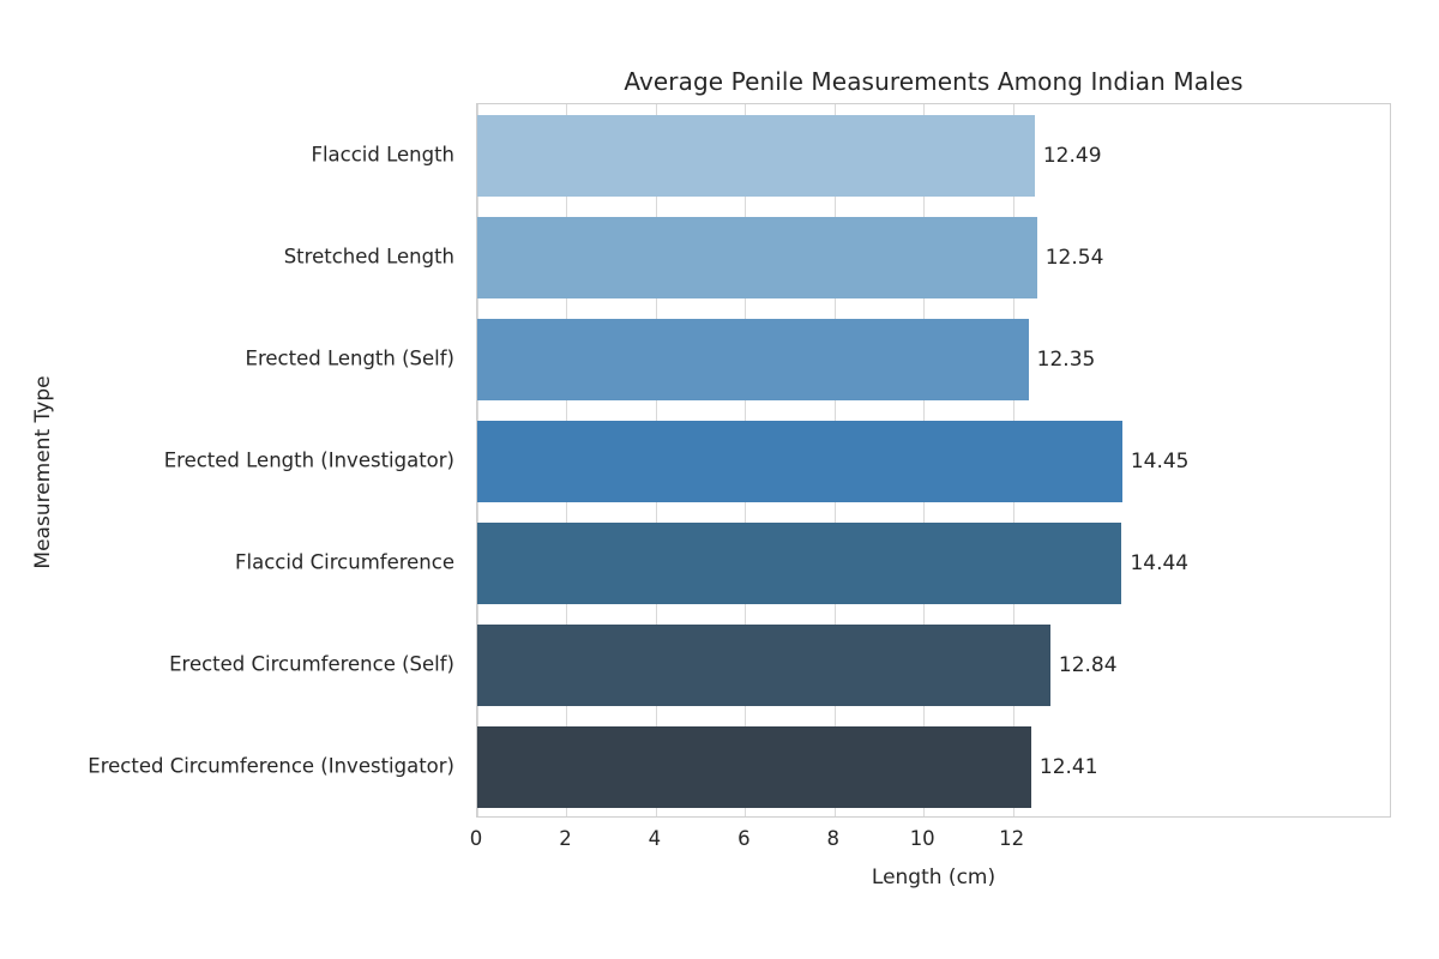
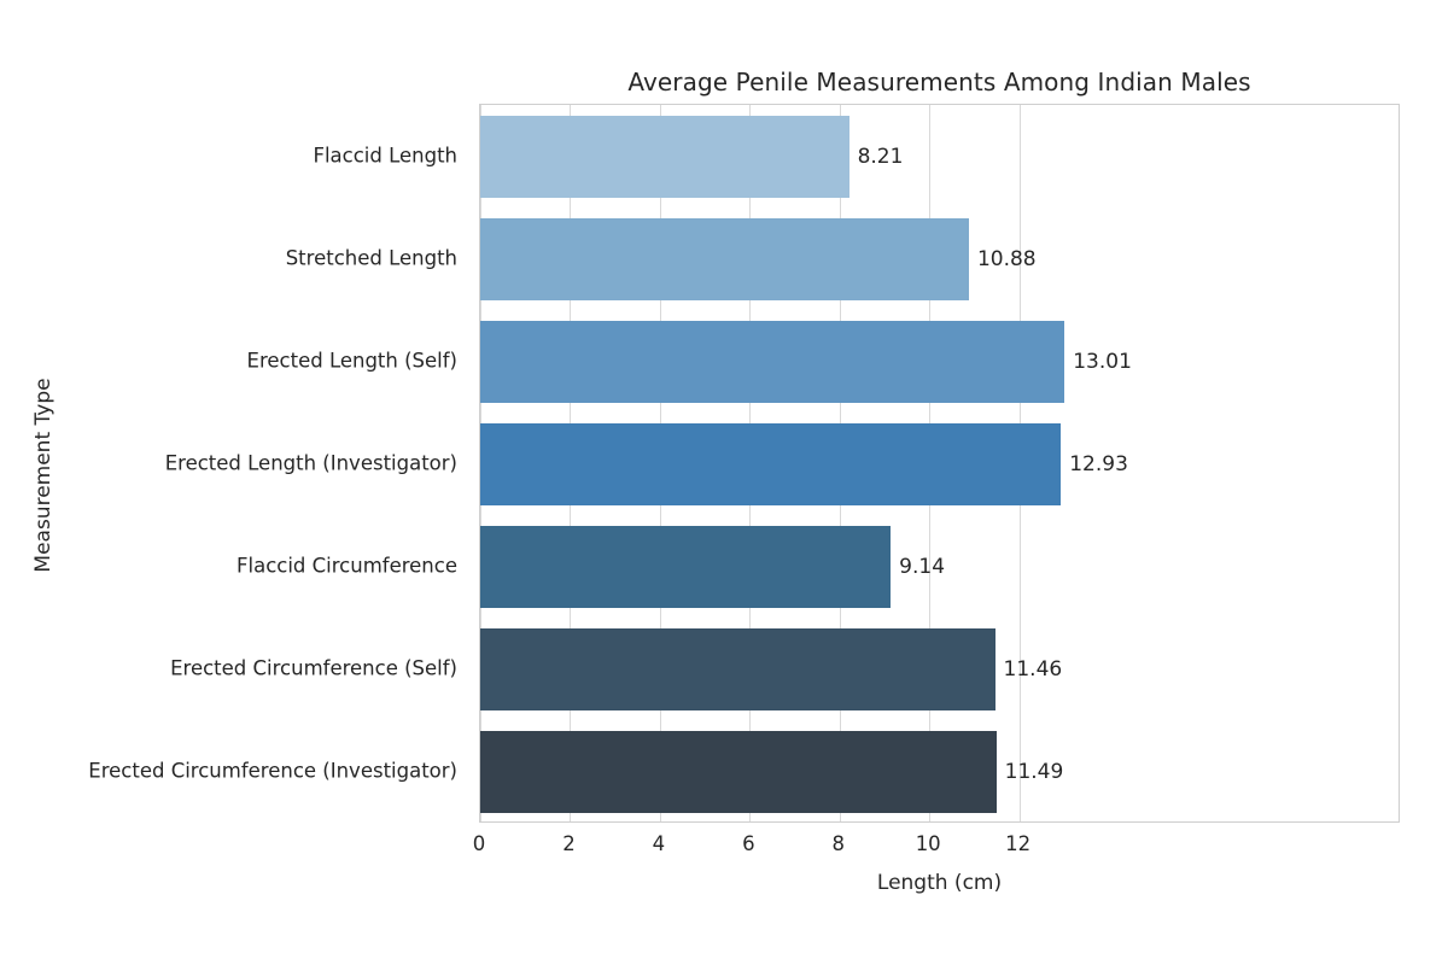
Flaccid Length: 12.49 -> 8.21
Stretched Length: 12.54 -> 10.88
Erected Length (Self): 12.35 -> 13.01
Erected Length (Investigator): 14.45 -> 12.93
Flaccid Circumference: 14.44 -> 9.14
Erected Circumference (Self): 12.84 -> 11.46
Erected Circumference (Investigator): 12.41 -> 11.49
